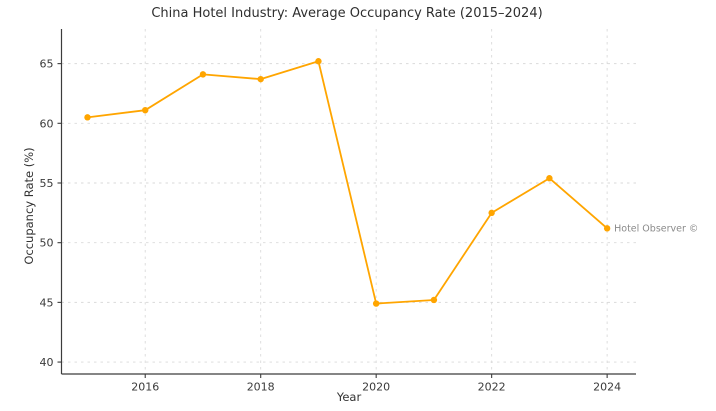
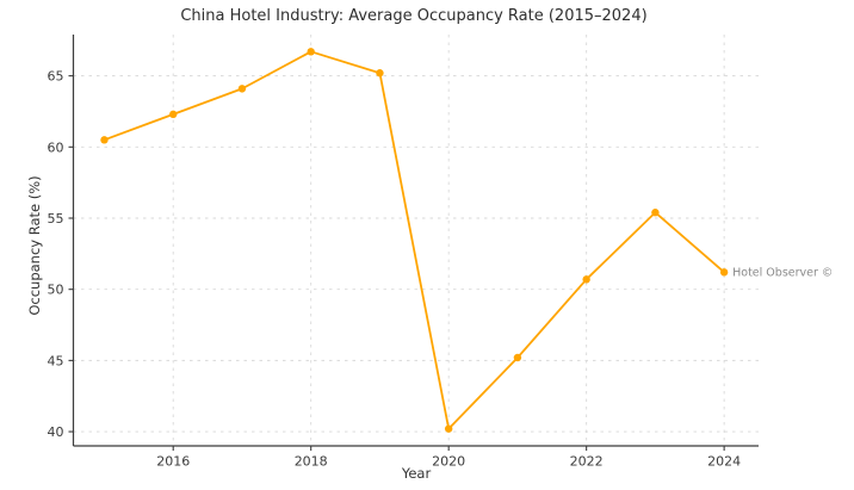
2016: 61.1 -> 62.3
2018: 63.7 -> 66.7
2020: 44.9 -> 40.2
2022: 52.5 -> 50.7
